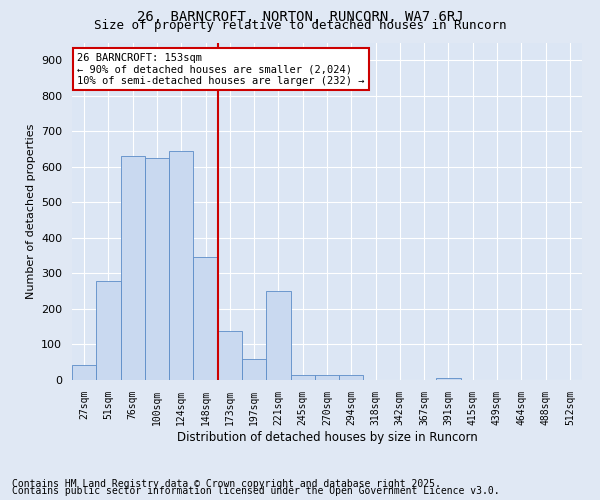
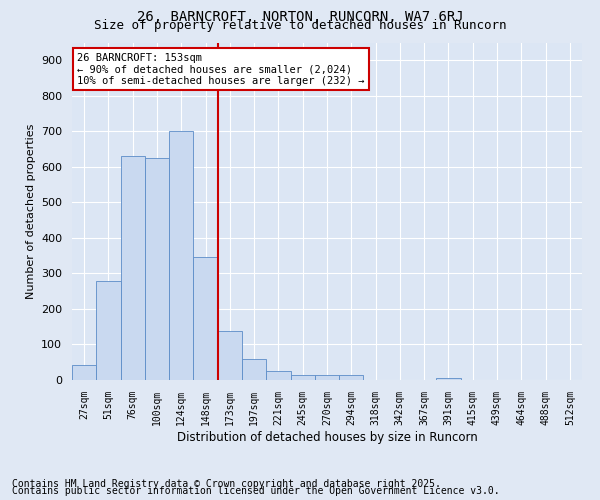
124sqm: 645 -> 700
221sqm: 250 -> 25
